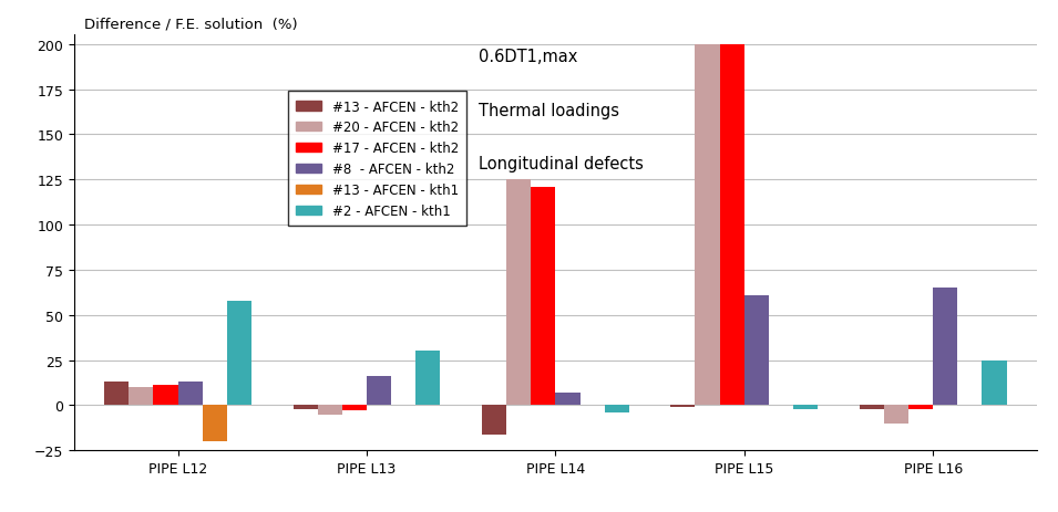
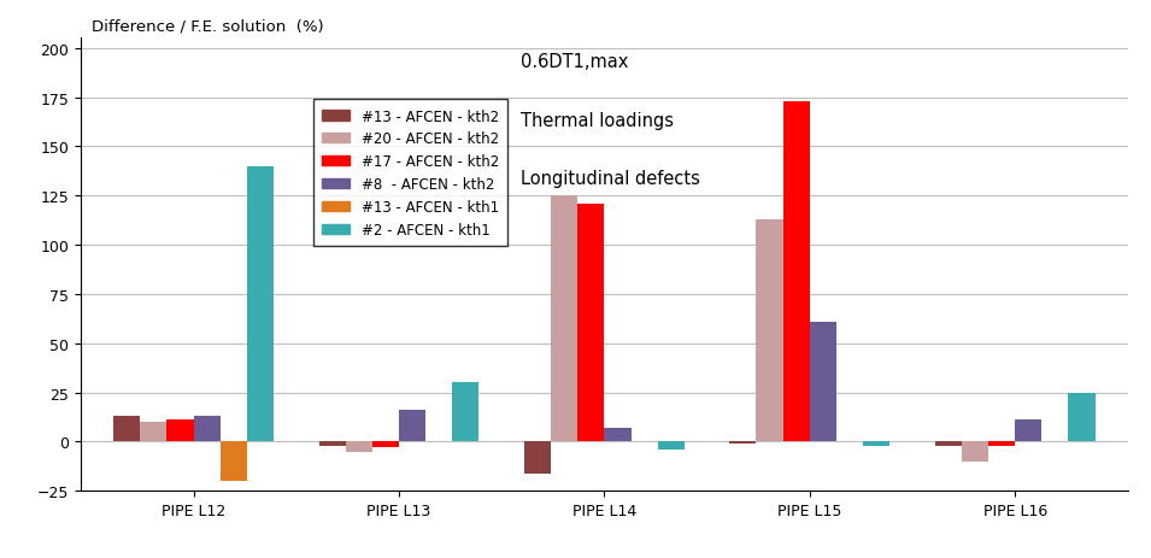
#2 - AFCEN - kth1/PIPE L12: 58 -> 140
#20 - AFCEN - kth2/PIPE L15: 200 -> 113
#17 - AFCEN - kth2/PIPE L15: 200 -> 173
#8 - AFCEN - kth2/PIPE L16: 65 -> 11
